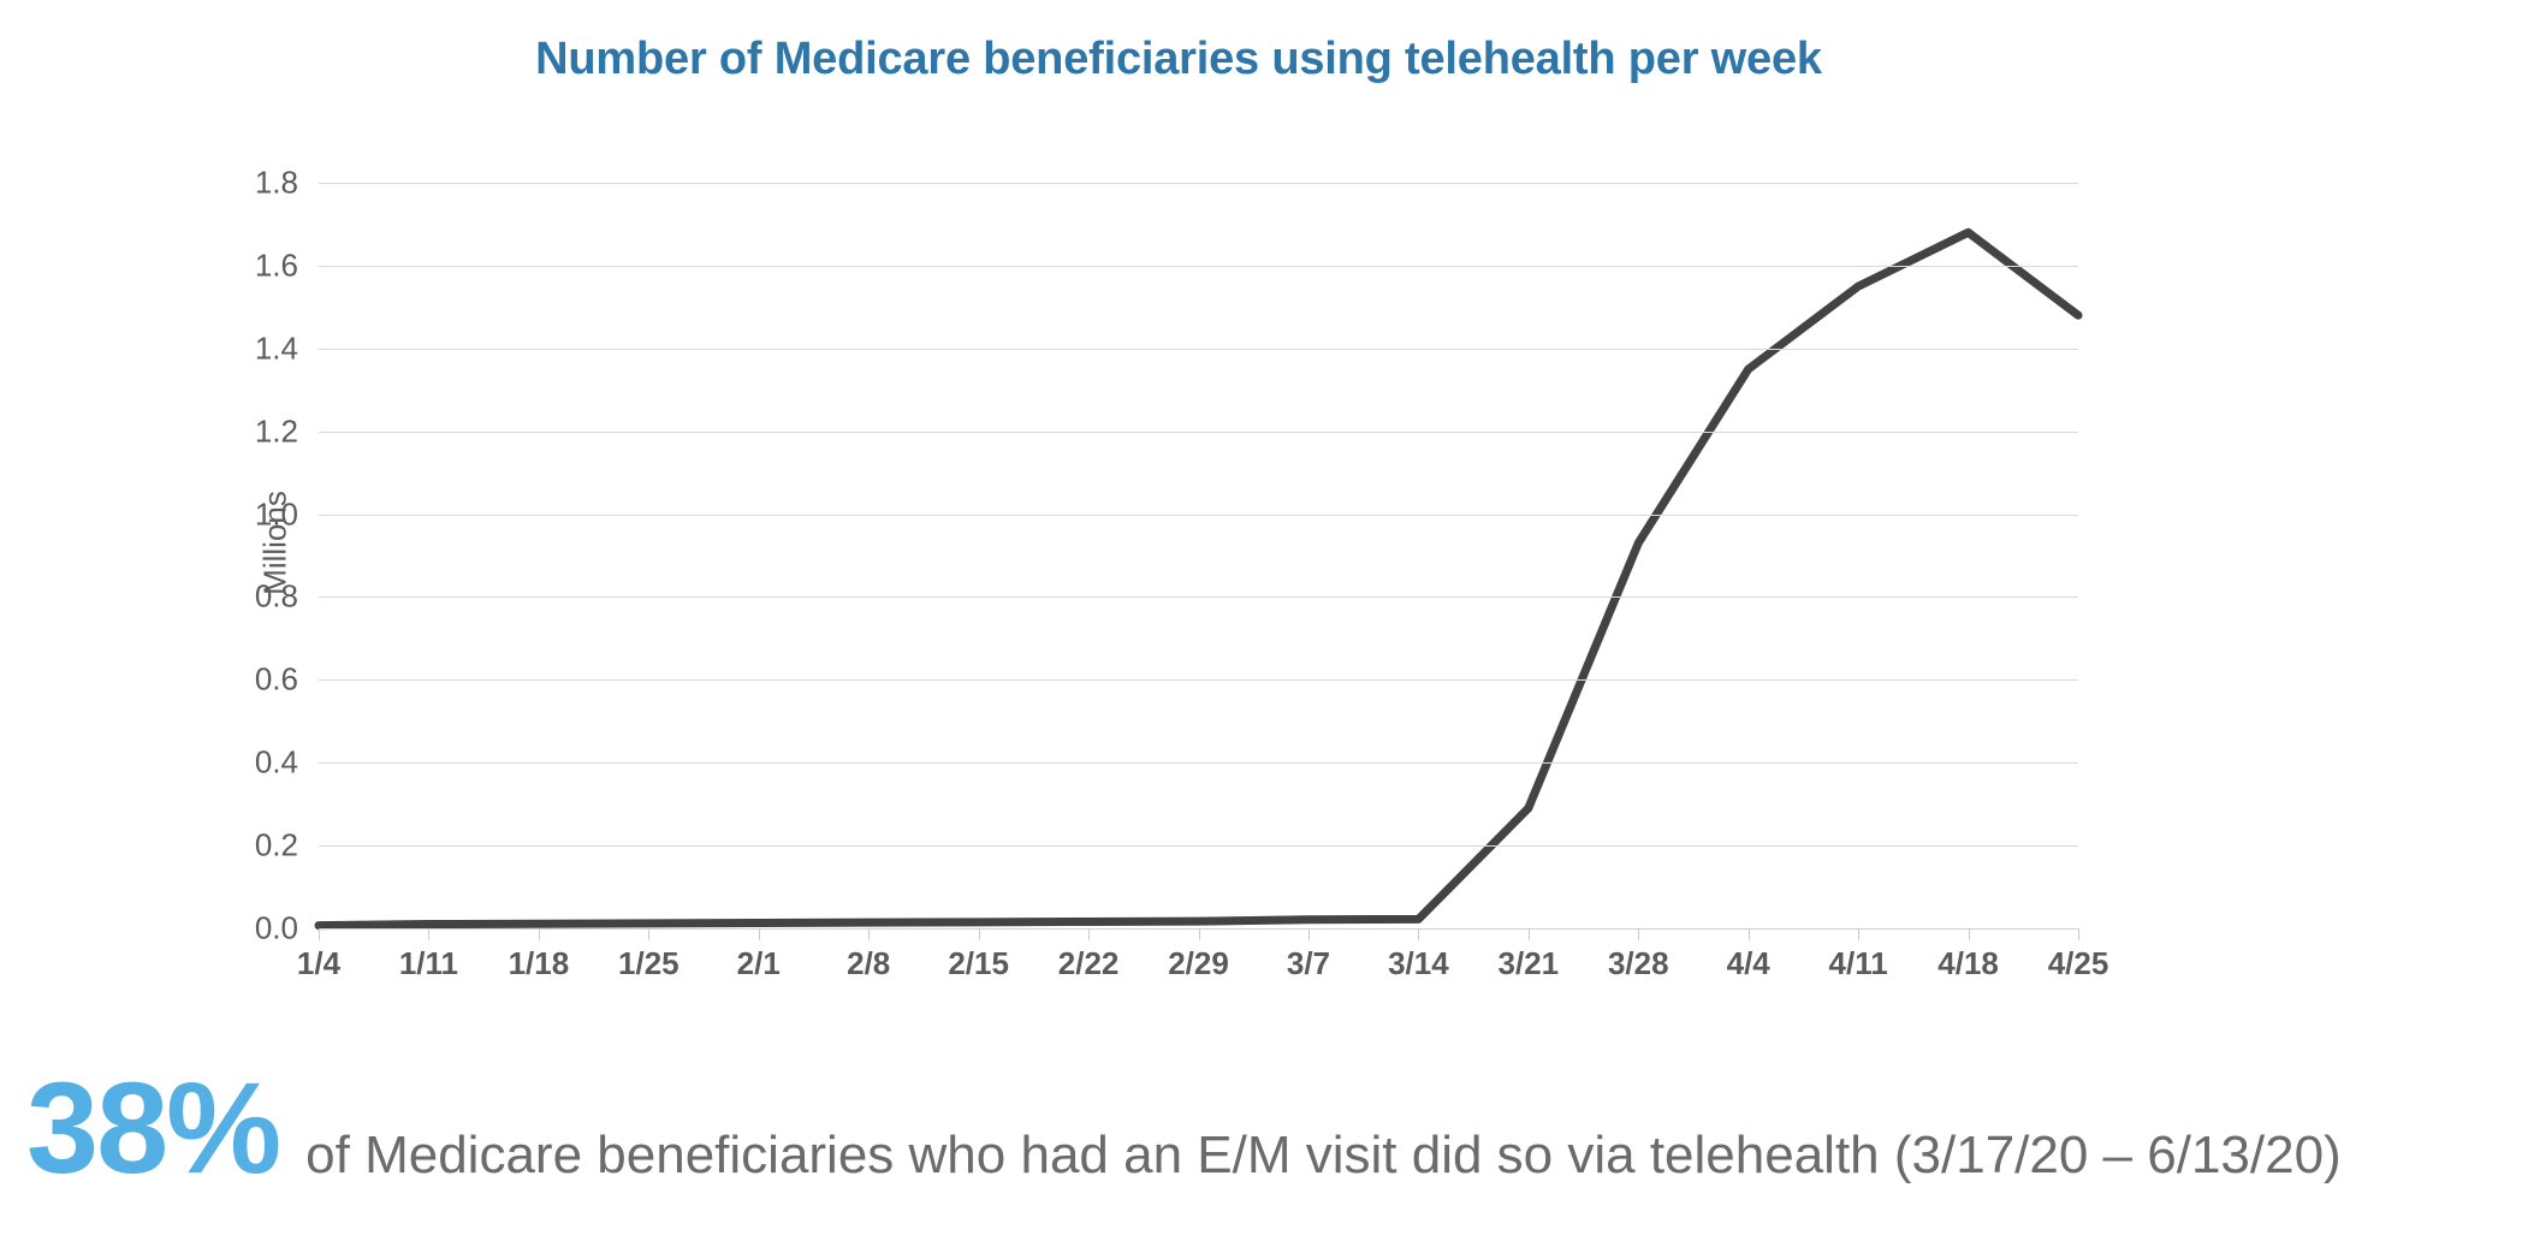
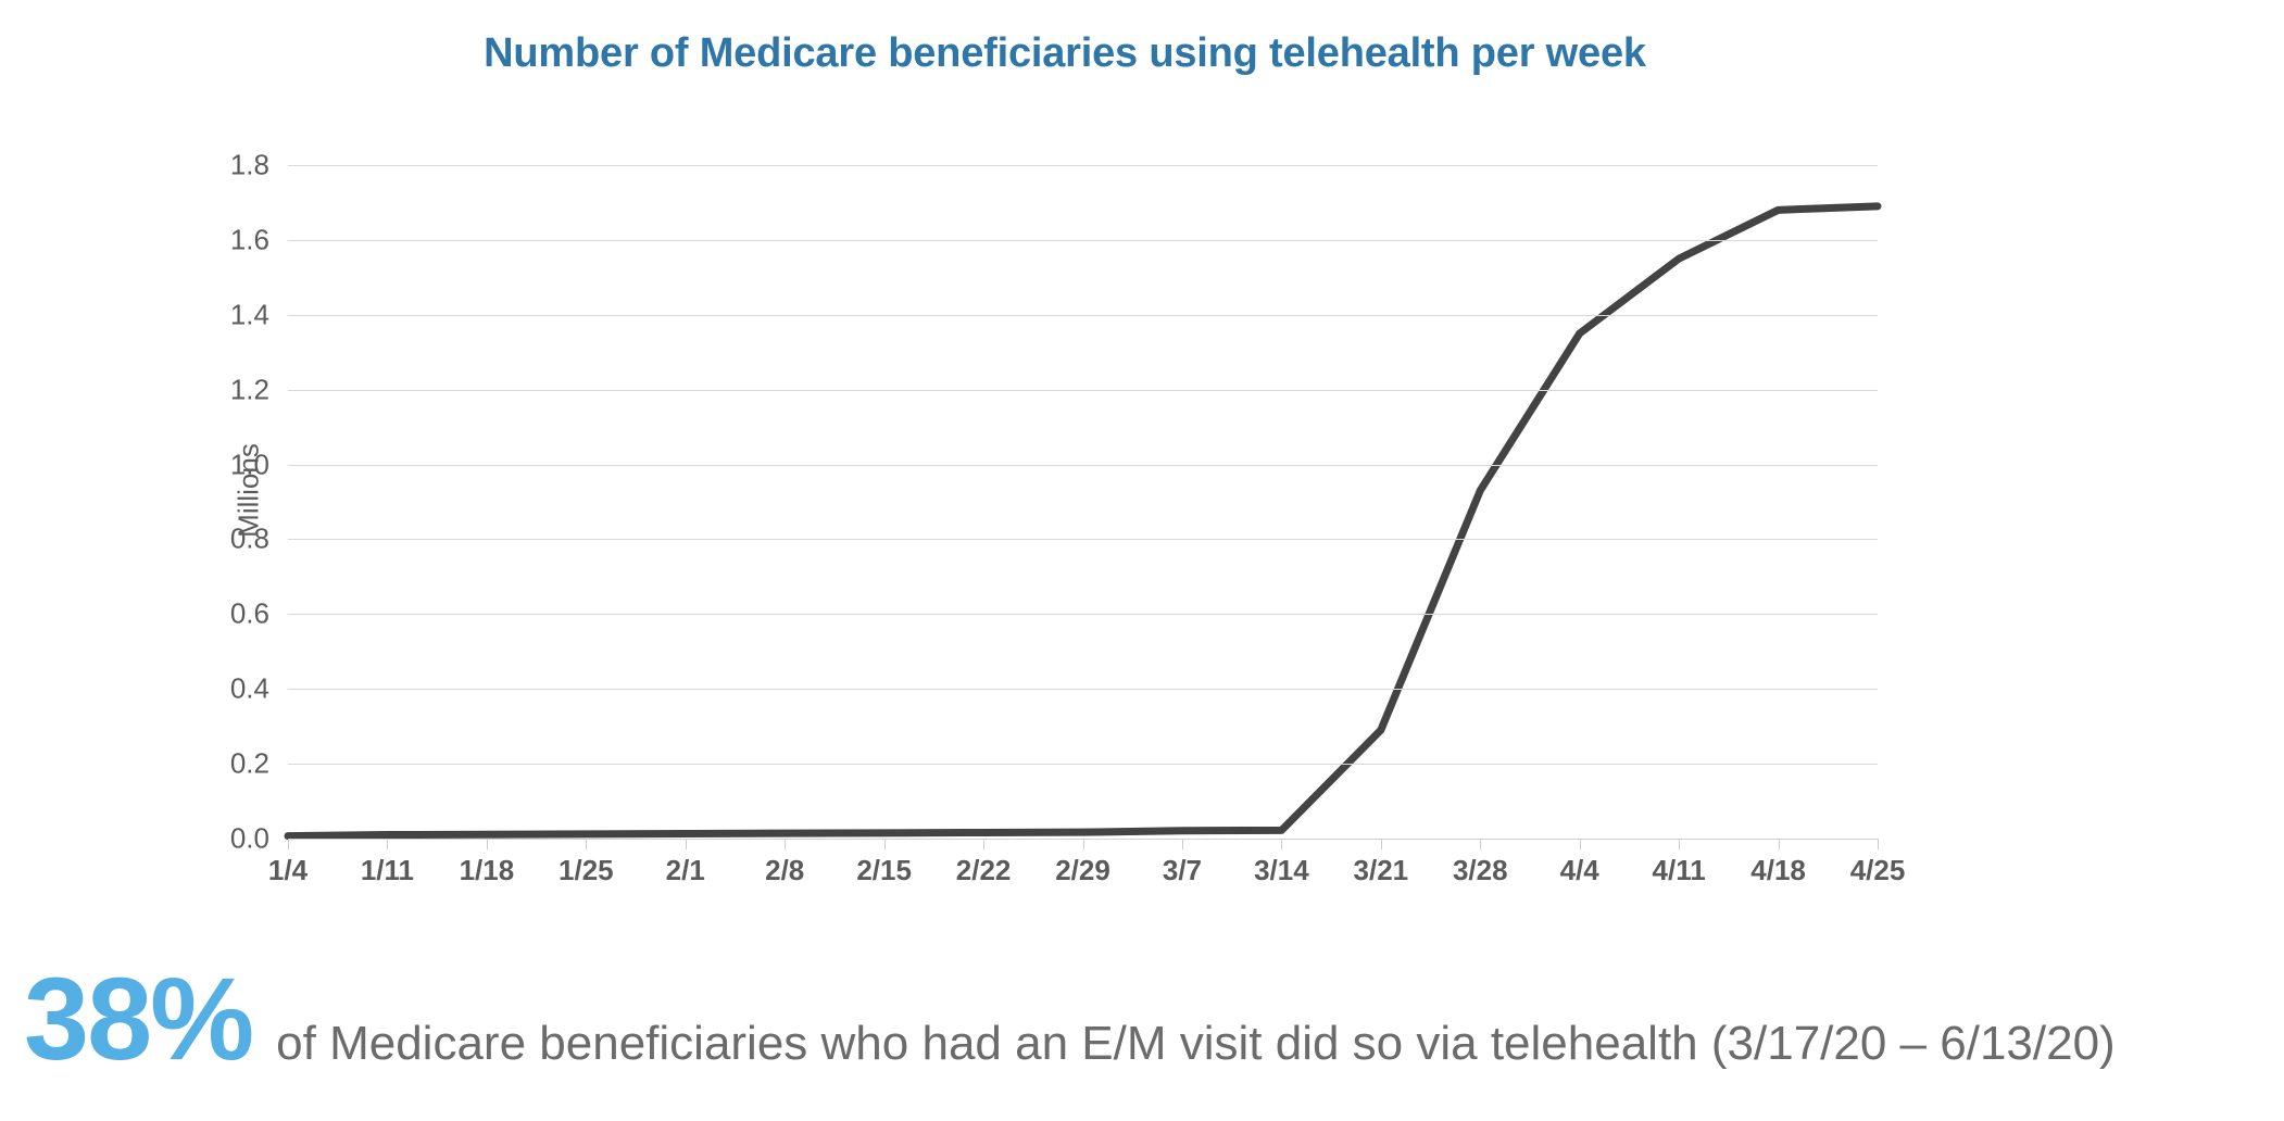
4/25: 1.48 -> 1.69
